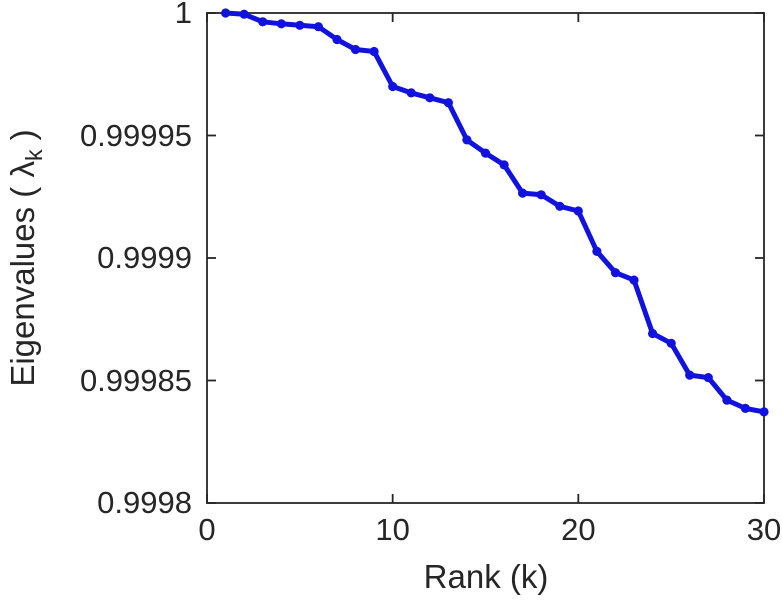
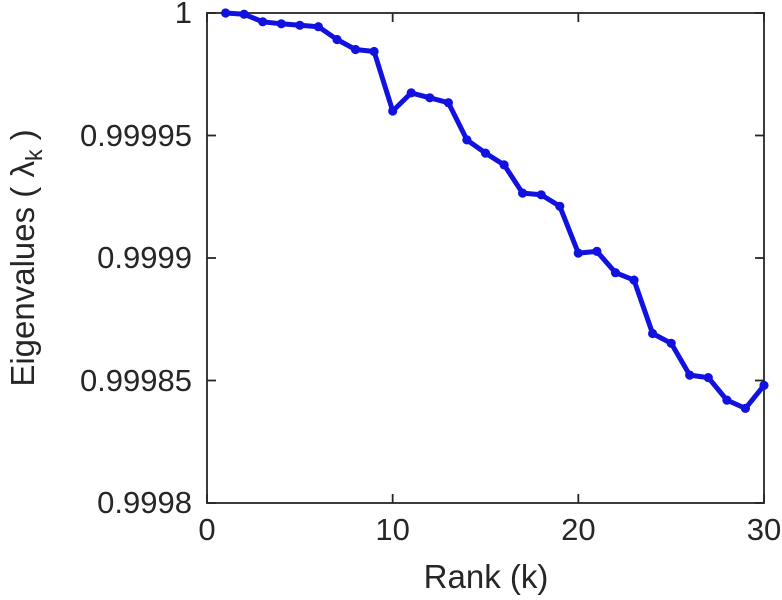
10: 0.999970 -> 0.999960
20: 0.999919 -> 0.999902
30: 0.999837 -> 0.999848
